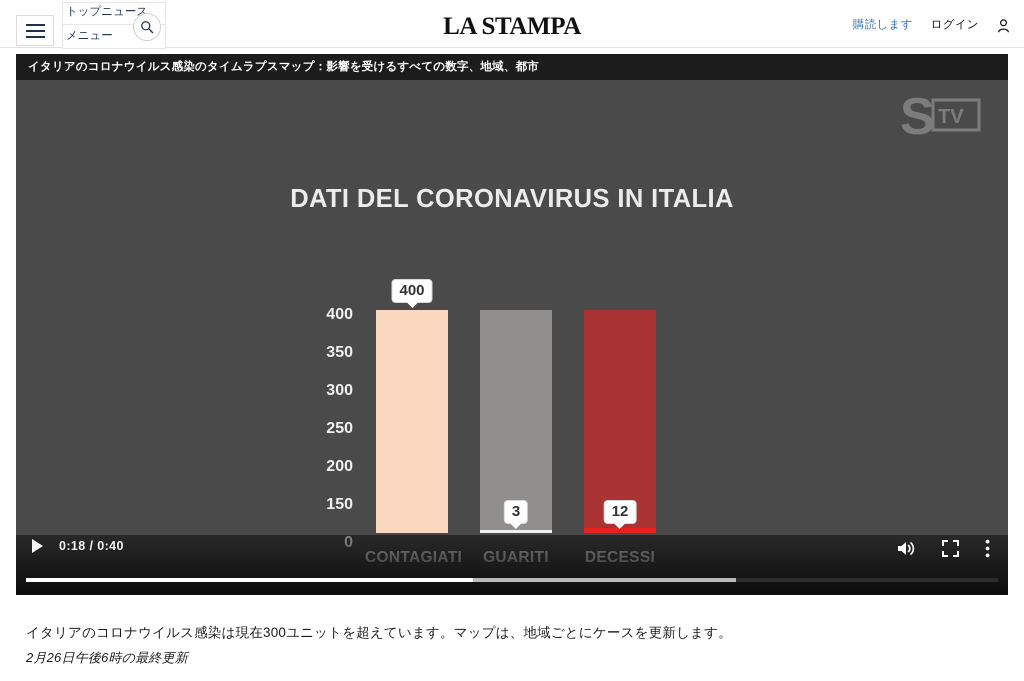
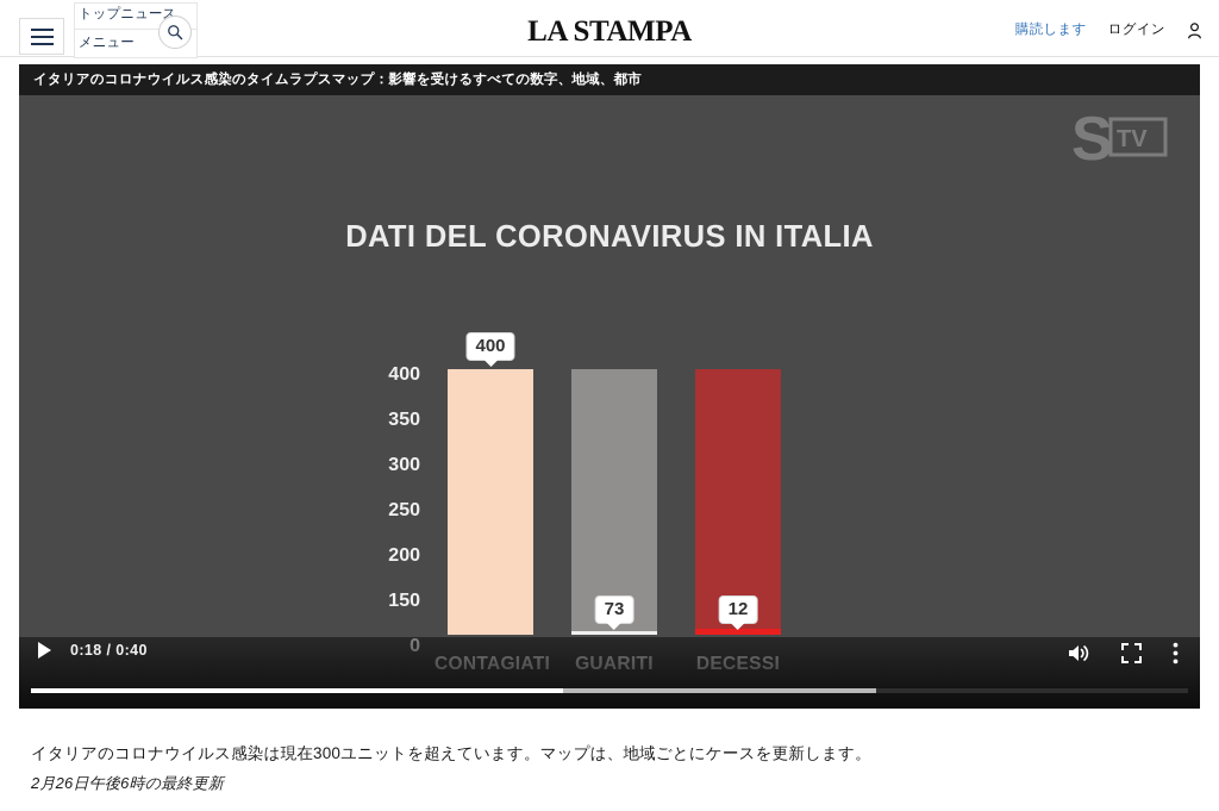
GUARITI: 3 -> 73
